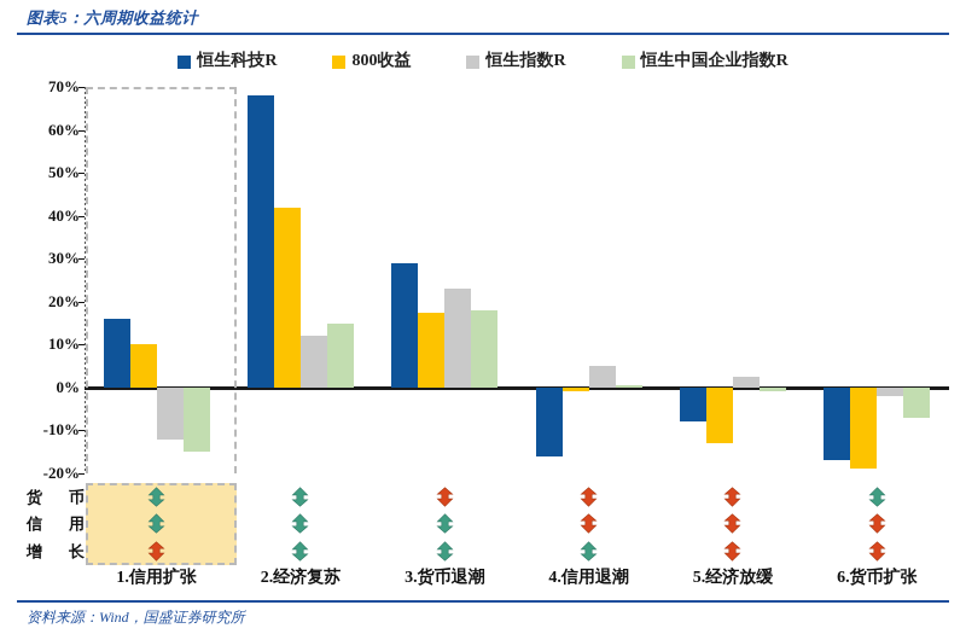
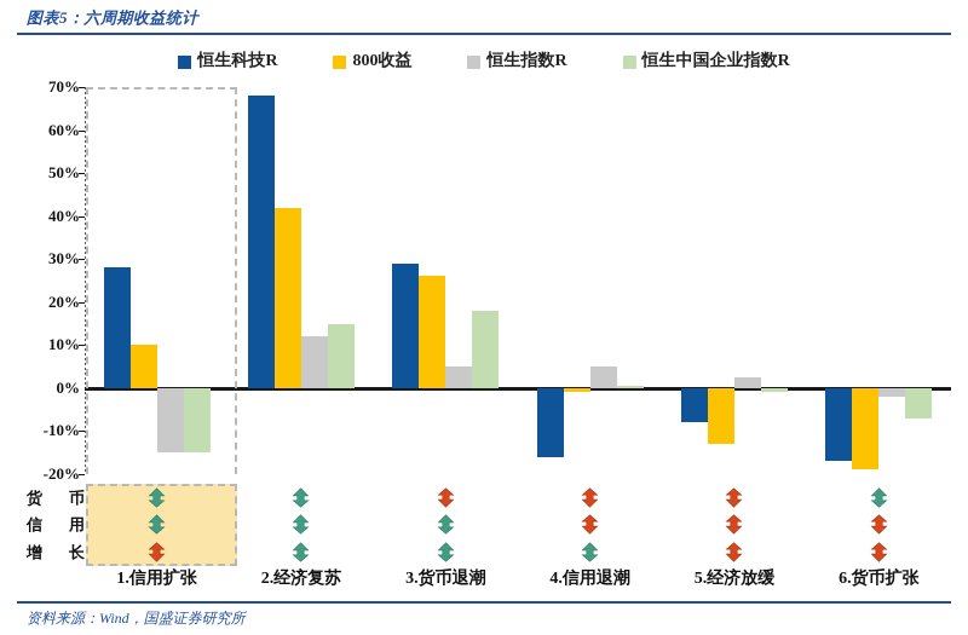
恒生科技R/1.信用扩张: 16% -> 28%
恒生指数R/1.信用扩张: -12% -> -15%
800收益/3.货币退潮: 18% -> 26%
恒生指数R/3.货币退潮: 23% -> 5%
